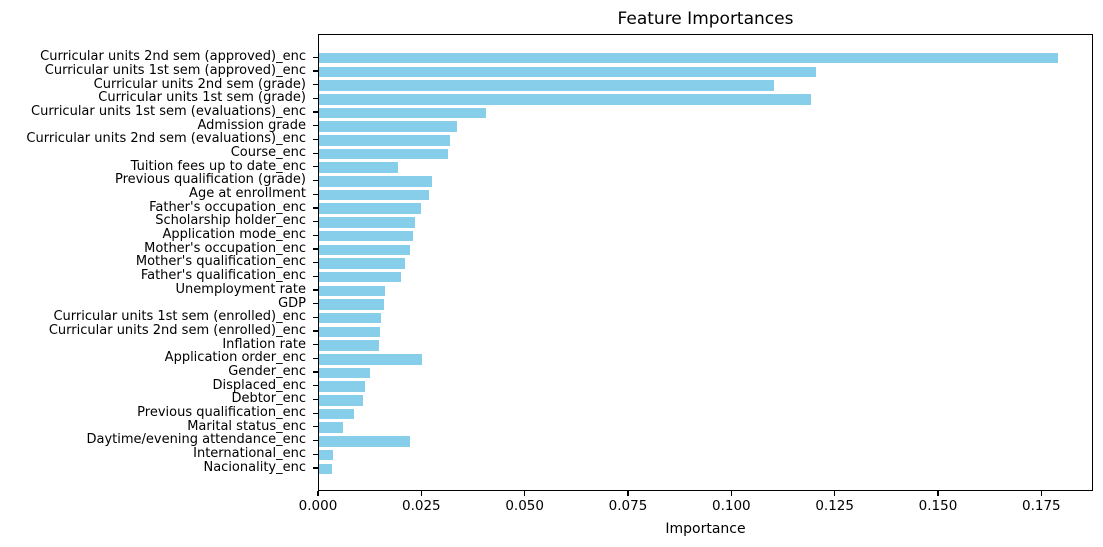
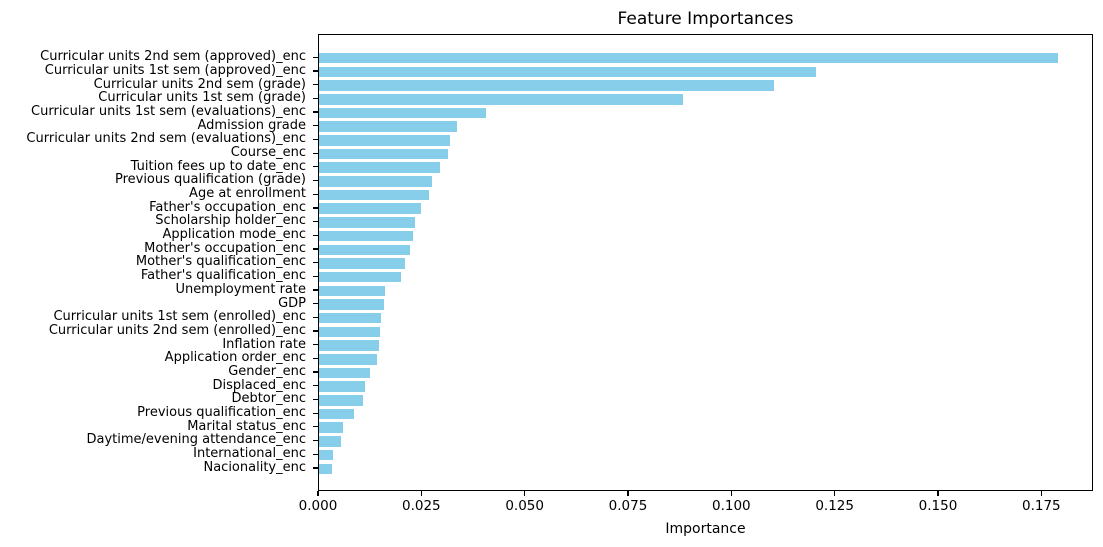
Curricular units 1st sem (grade): 0.119 -> 0.088
Tuition fees up to date_enc: 0.019 -> 0.029
Application order_enc: 0.025 -> 0.014
Daytime/evening attendance_enc: 0.022 -> 0.005
